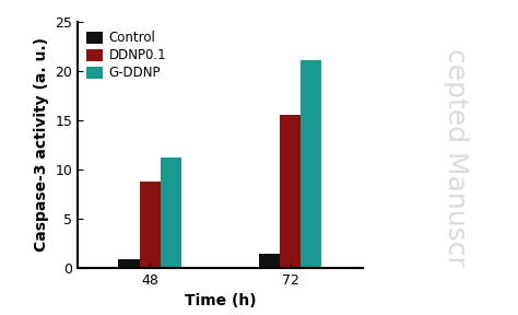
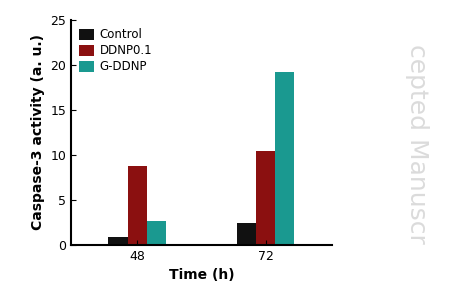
G-DDNP/48: 11.2 -> 2.6
Control/72: 1.4 -> 2.4
DDNP0.1/72: 15.6 -> 10.4
G-DDNP/72: 21.1 -> 19.2
